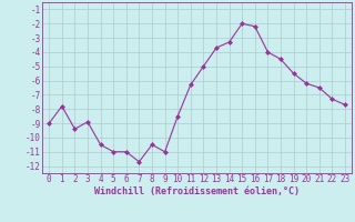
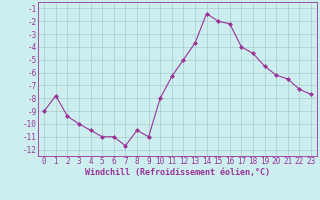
3: -8.9 -> -10.0
10: -8.5 -> -8.0
14: -3.3 -> -1.4
